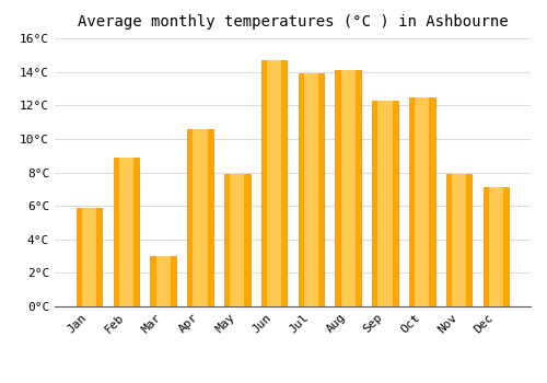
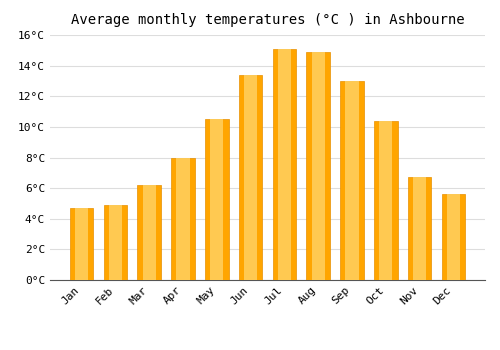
Jan: 5.9°C -> 4.7°C
Feb: 8.9°C -> 4.9°C
Mar: 3.0°C -> 6.2°C
Apr: 10.6°C -> 8.0°C
May: 7.9°C -> 10.5°C
Jun: 14.7°C -> 13.4°C
Jul: 13.9°C -> 15.1°C
Aug: 14.1°C -> 14.9°C
Sep: 12.3°C -> 13.0°C
Oct: 12.5°C -> 10.4°C
Nov: 7.9°C -> 6.7°C
Dec: 7.1°C -> 5.6°C
